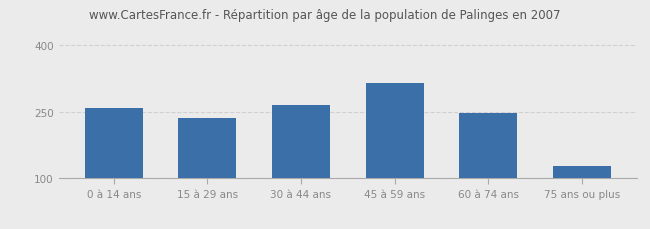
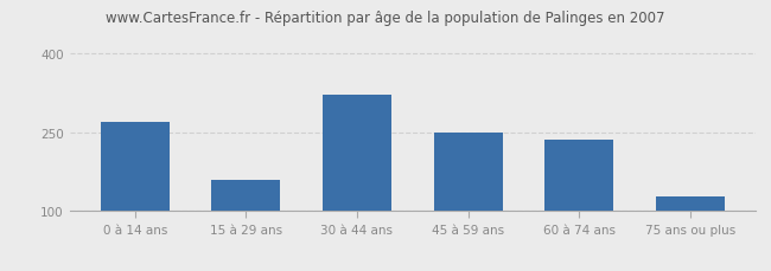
0 à 14 ans: 258 -> 270
15 à 29 ans: 235 -> 160
30 à 44 ans: 265 -> 320
45 à 59 ans: 315 -> 250
60 à 74 ans: 248 -> 235
